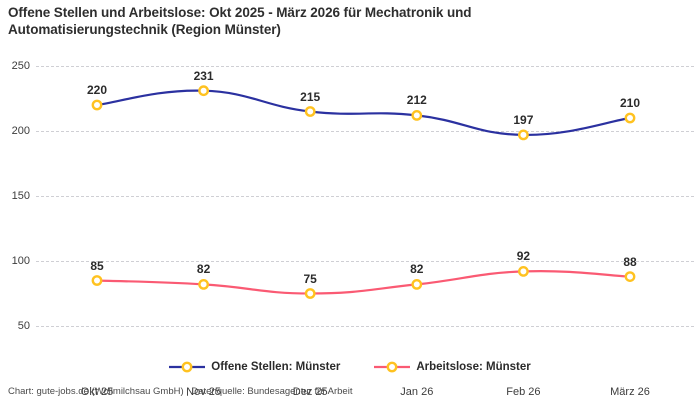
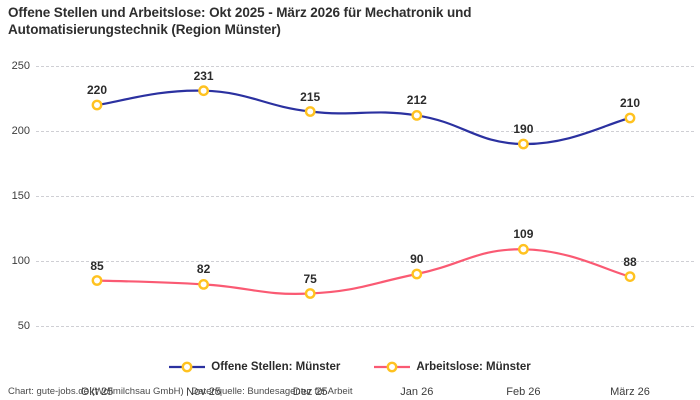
Arbeitslose: Münster/Jan 26: 82 -> 90
Offene Stellen: Münster/Feb 26: 197 -> 190
Arbeitslose: Münster/Feb 26: 92 -> 109
